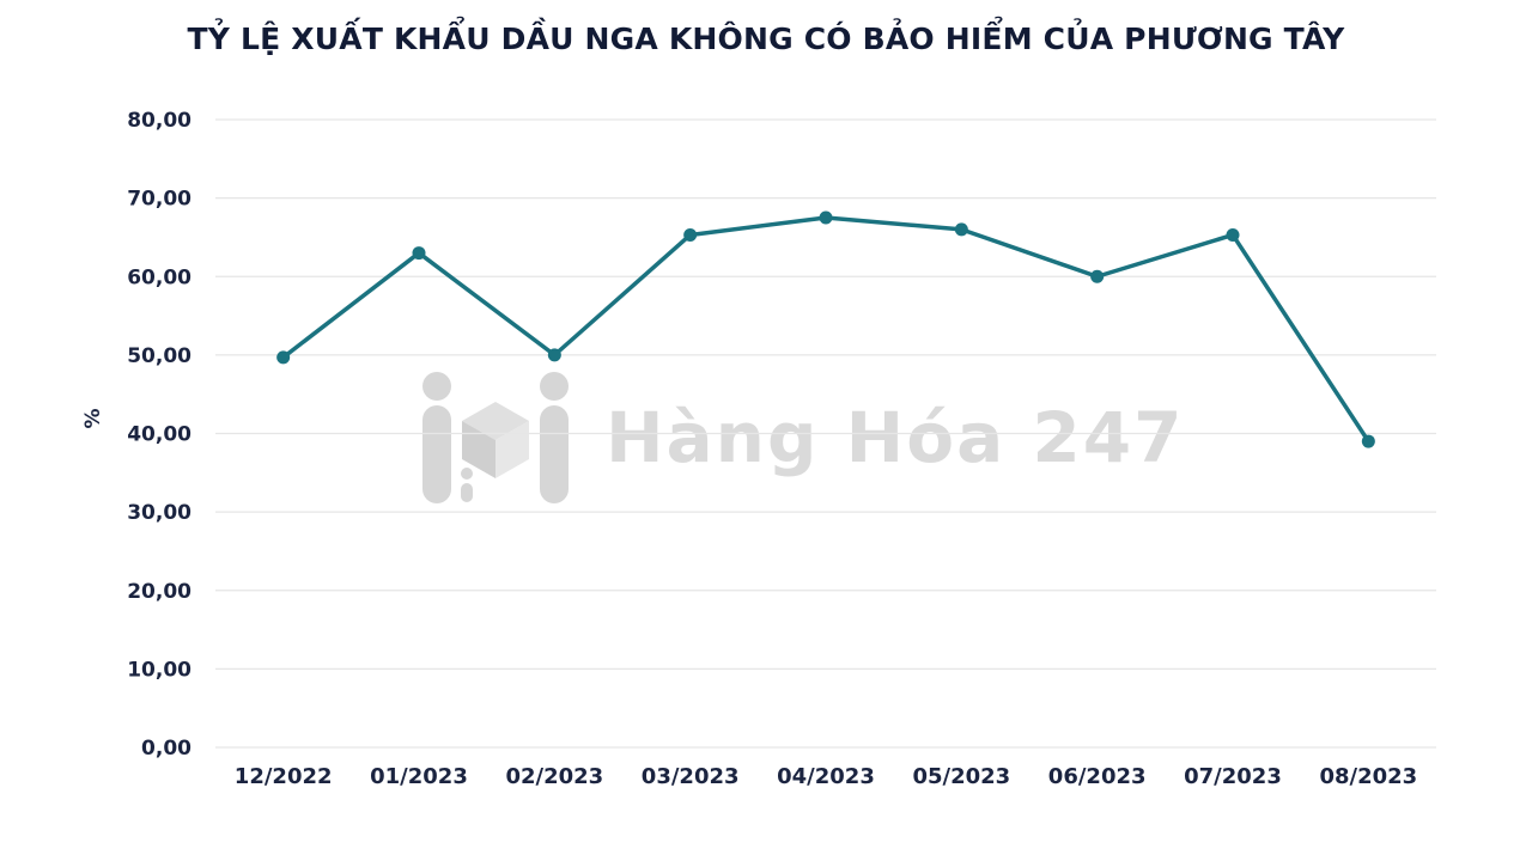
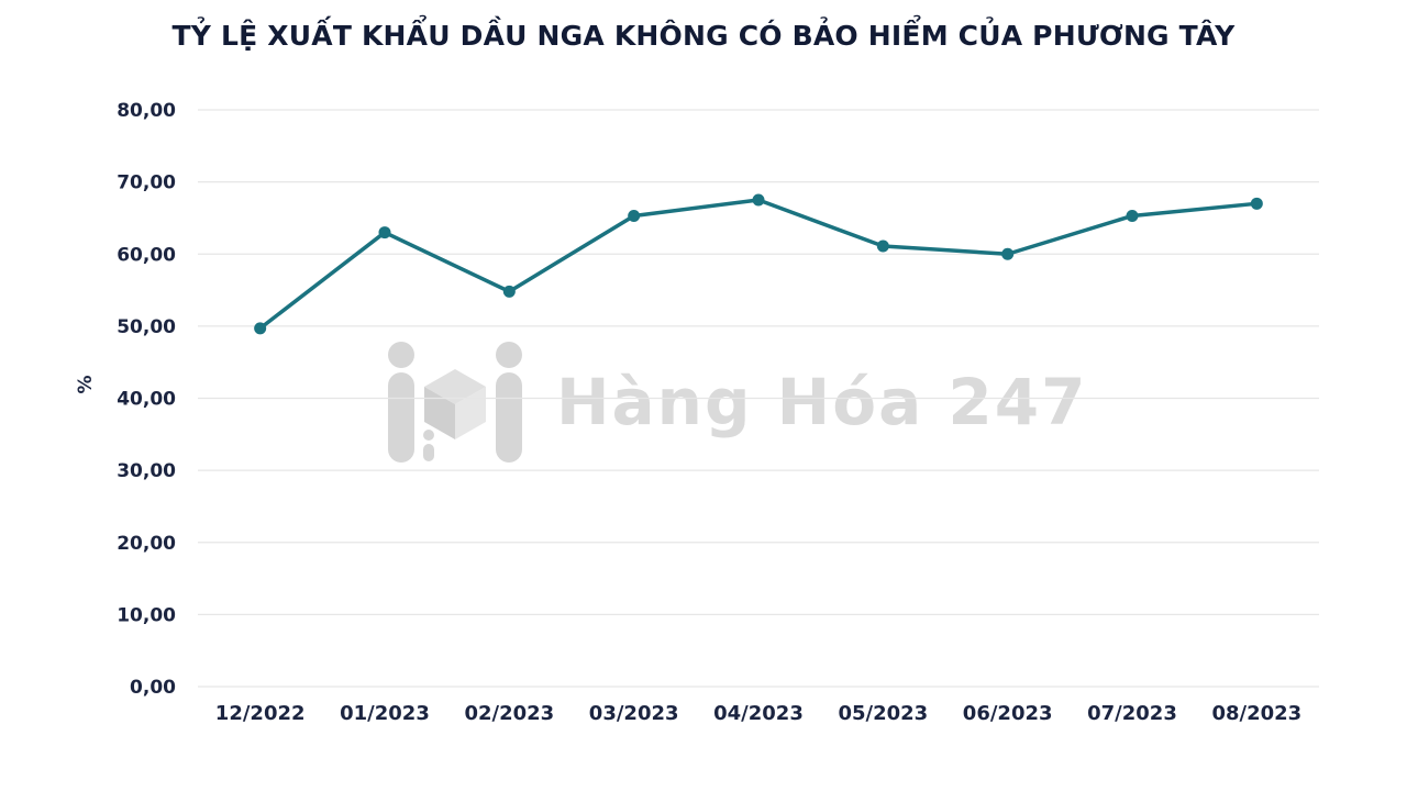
02/2023: 50 -> 55
05/2023: 66 -> 61
08/2023: 39 -> 67
